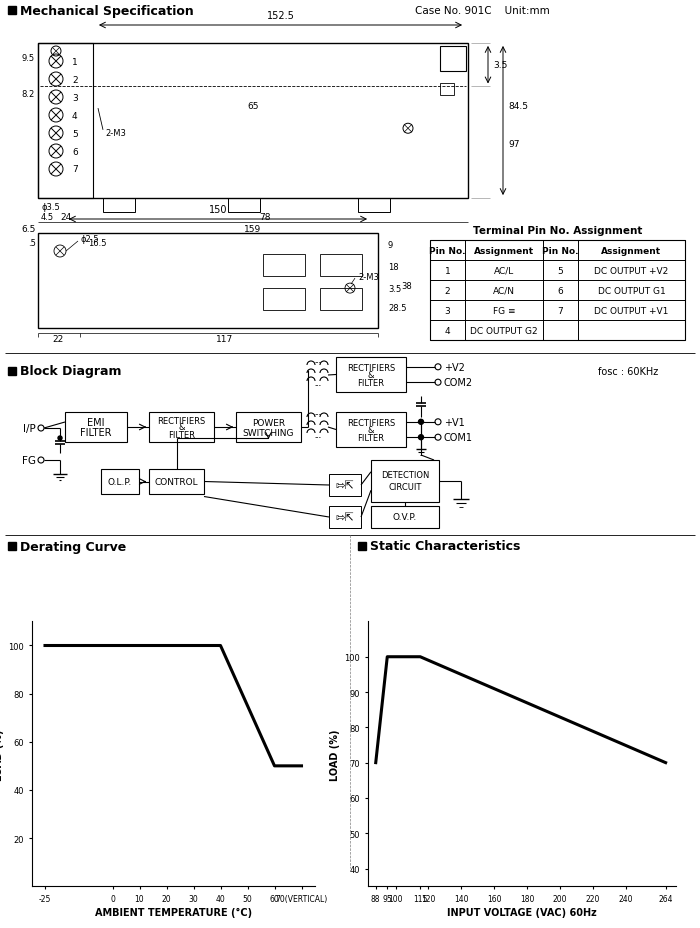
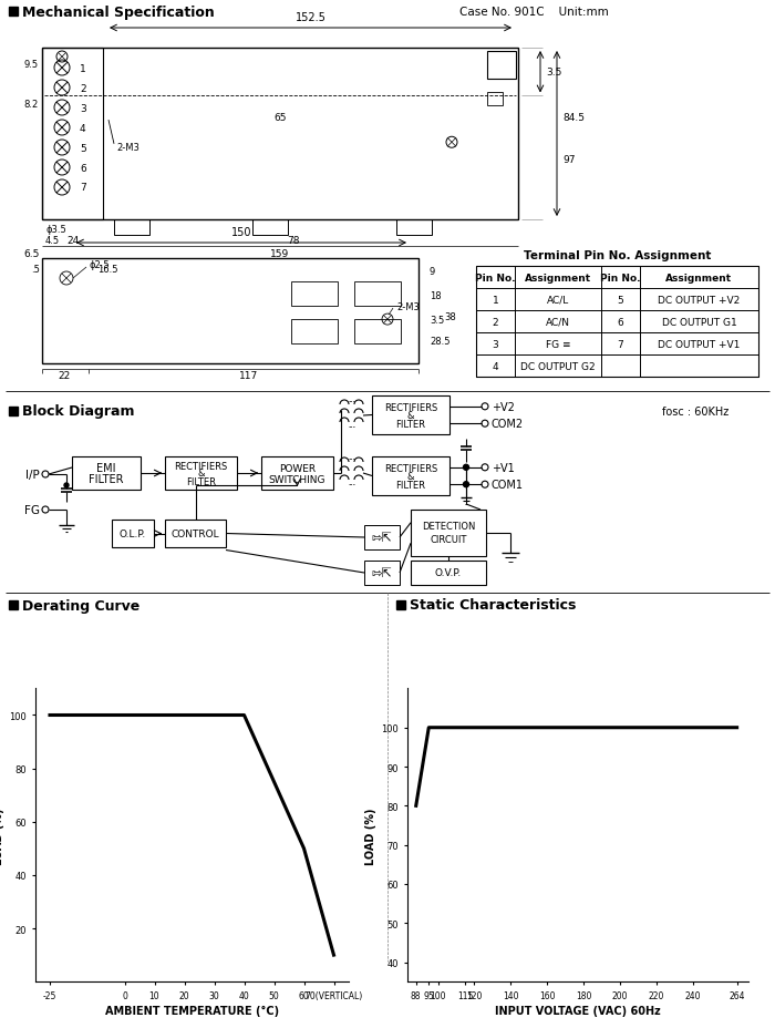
70(VERTICAL): 50 -> 10
88: 70 -> 80
264: 70 -> 100
